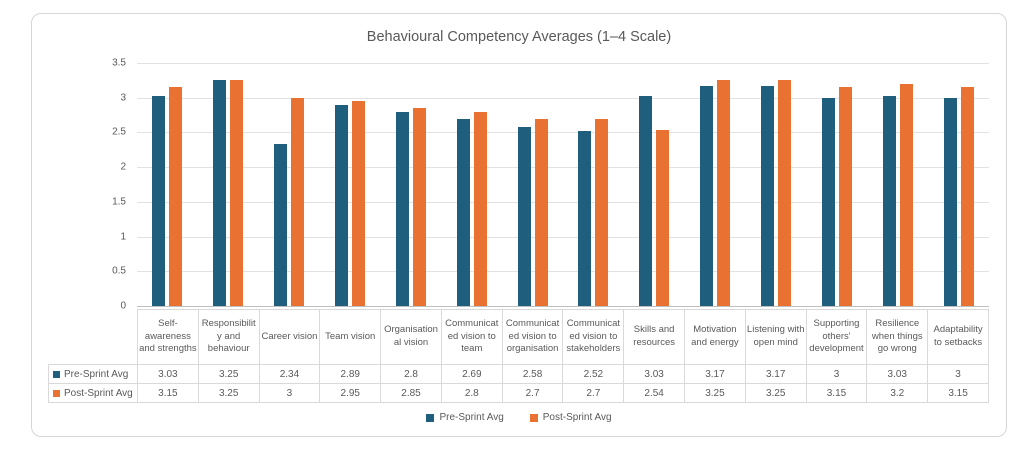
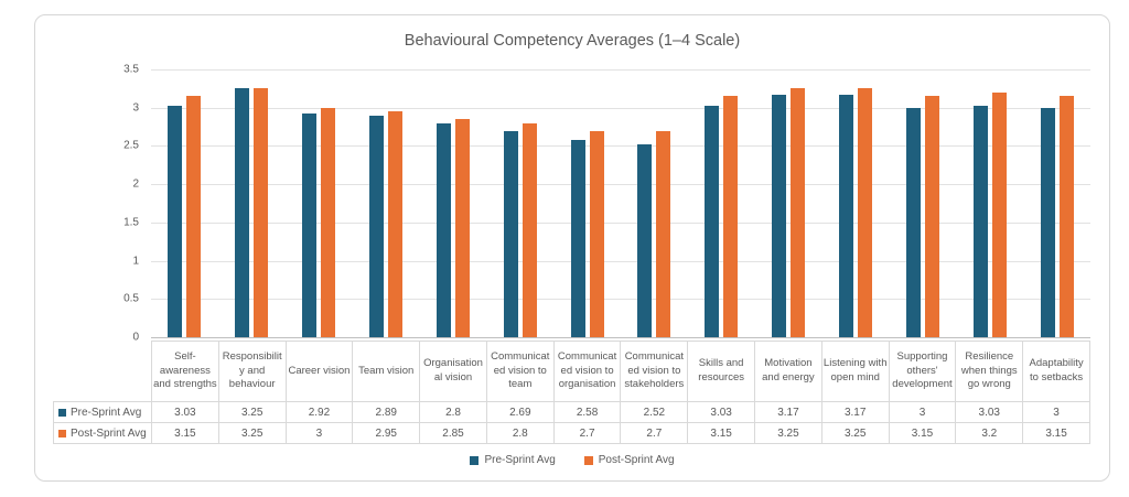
Pre-Sprint Avg/Career vision: 2.34 -> 2.92
Post-Sprint Avg/Skills and resources: 2.54 -> 3.15
